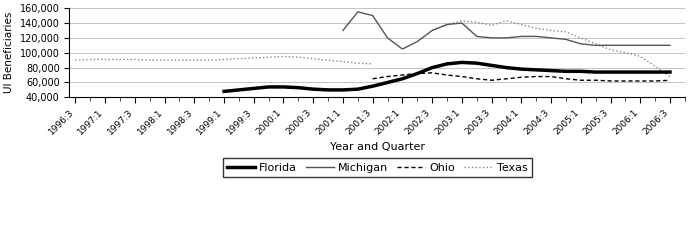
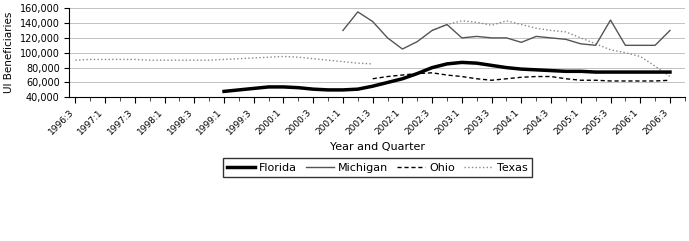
Michigan/2001:3: 150,000 -> 142,000
Michigan/2003:1: 140,000 -> 120,000
Michigan/2004:1: 122,000 -> 114,000
Michigan/2005:3: 110,000 -> 144,000
Michigan/2006:3: 110,000 -> 130,000
